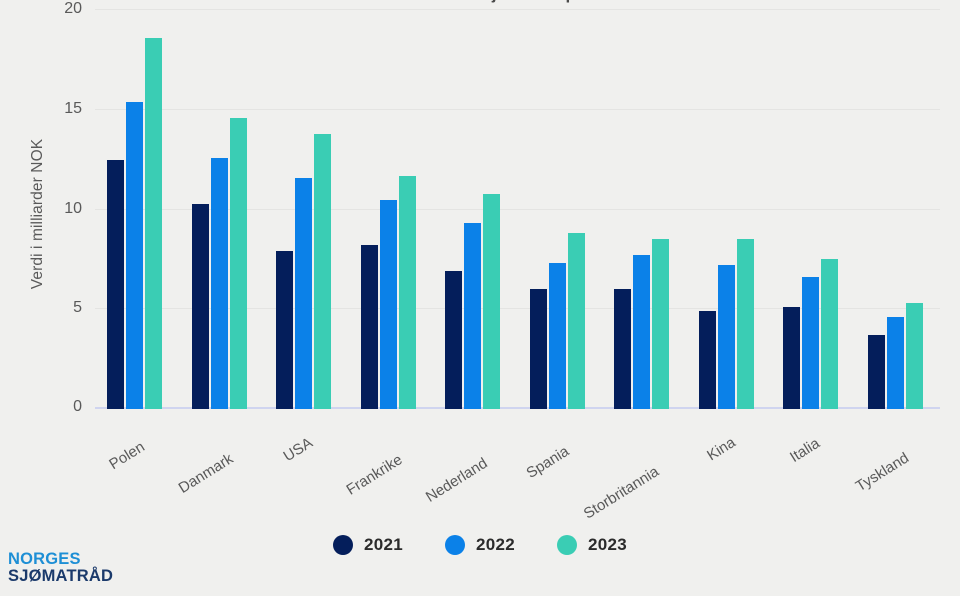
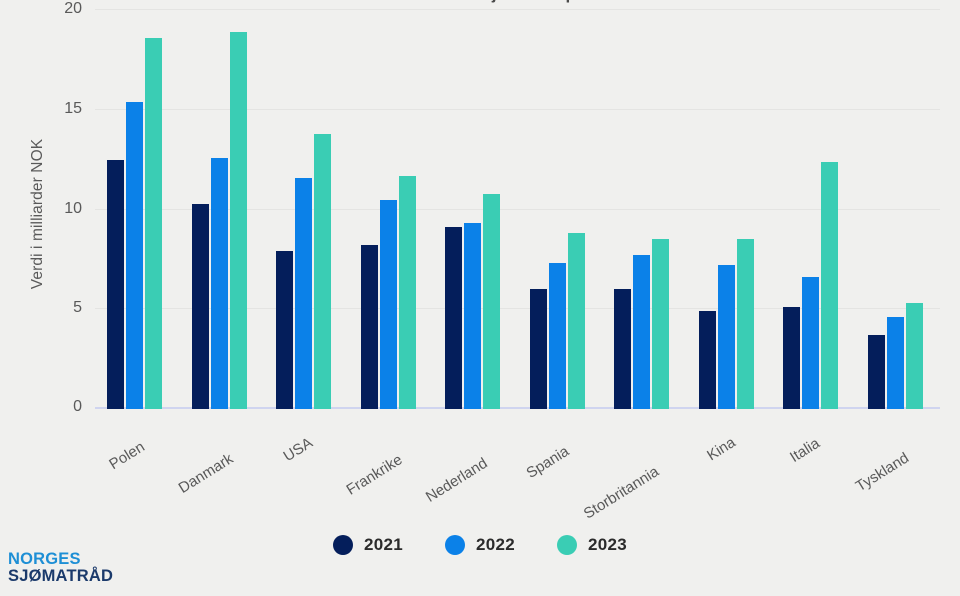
2023/Danmark: 14.6 -> 18.9
2021/Nederland: 6.9 -> 9.1
2023/Italia: 7.5 -> 12.4
